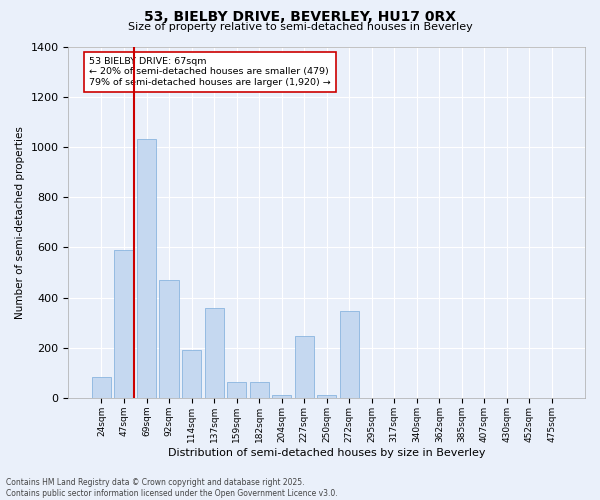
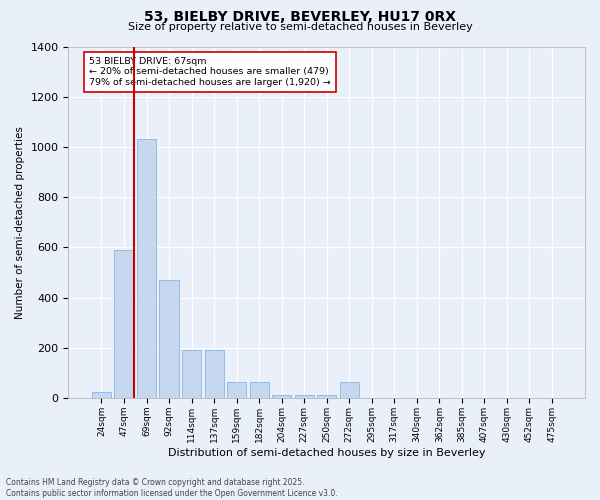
24sqm: 85 -> 25
137sqm: 360 -> 190
227sqm: 245 -> 12
272sqm: 345 -> 65
